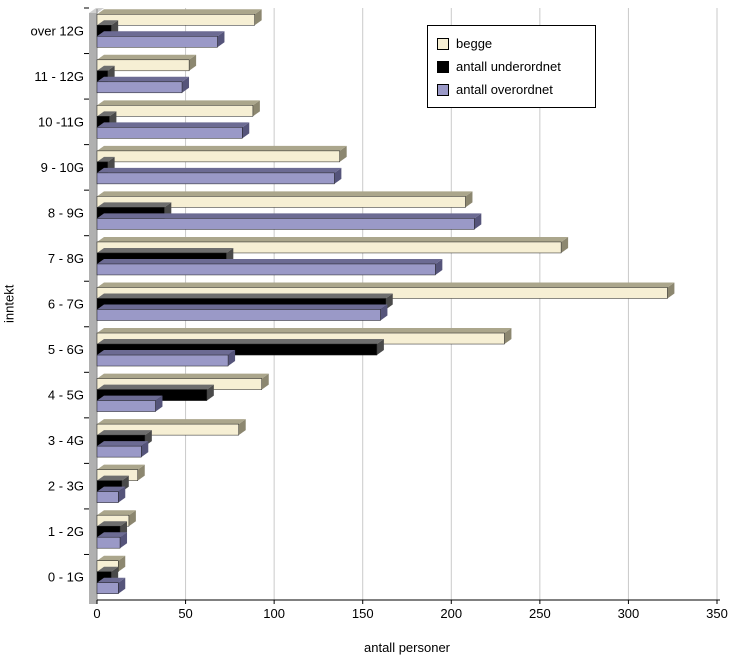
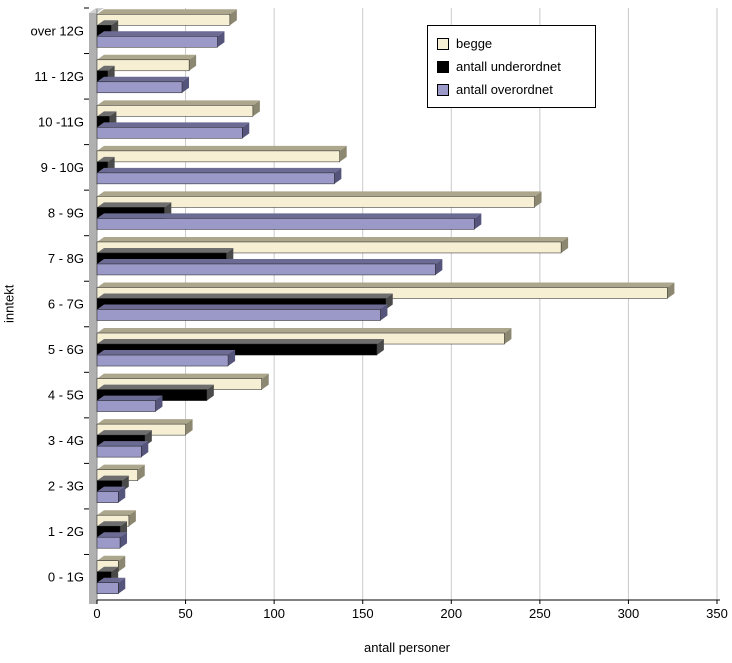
begge/over 12G: 89 -> 75
begge/8 - 9G: 208 -> 247
begge/3 - 4G: 80 -> 50
